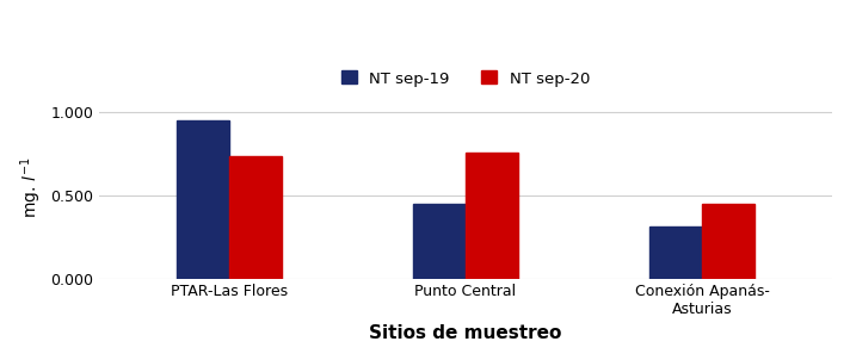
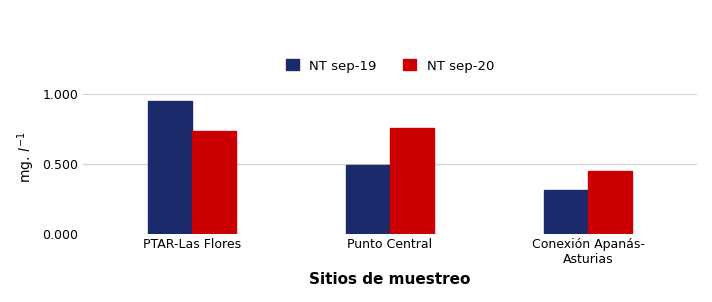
NT sep-19/Punto Central: 0.45 -> 0.49
